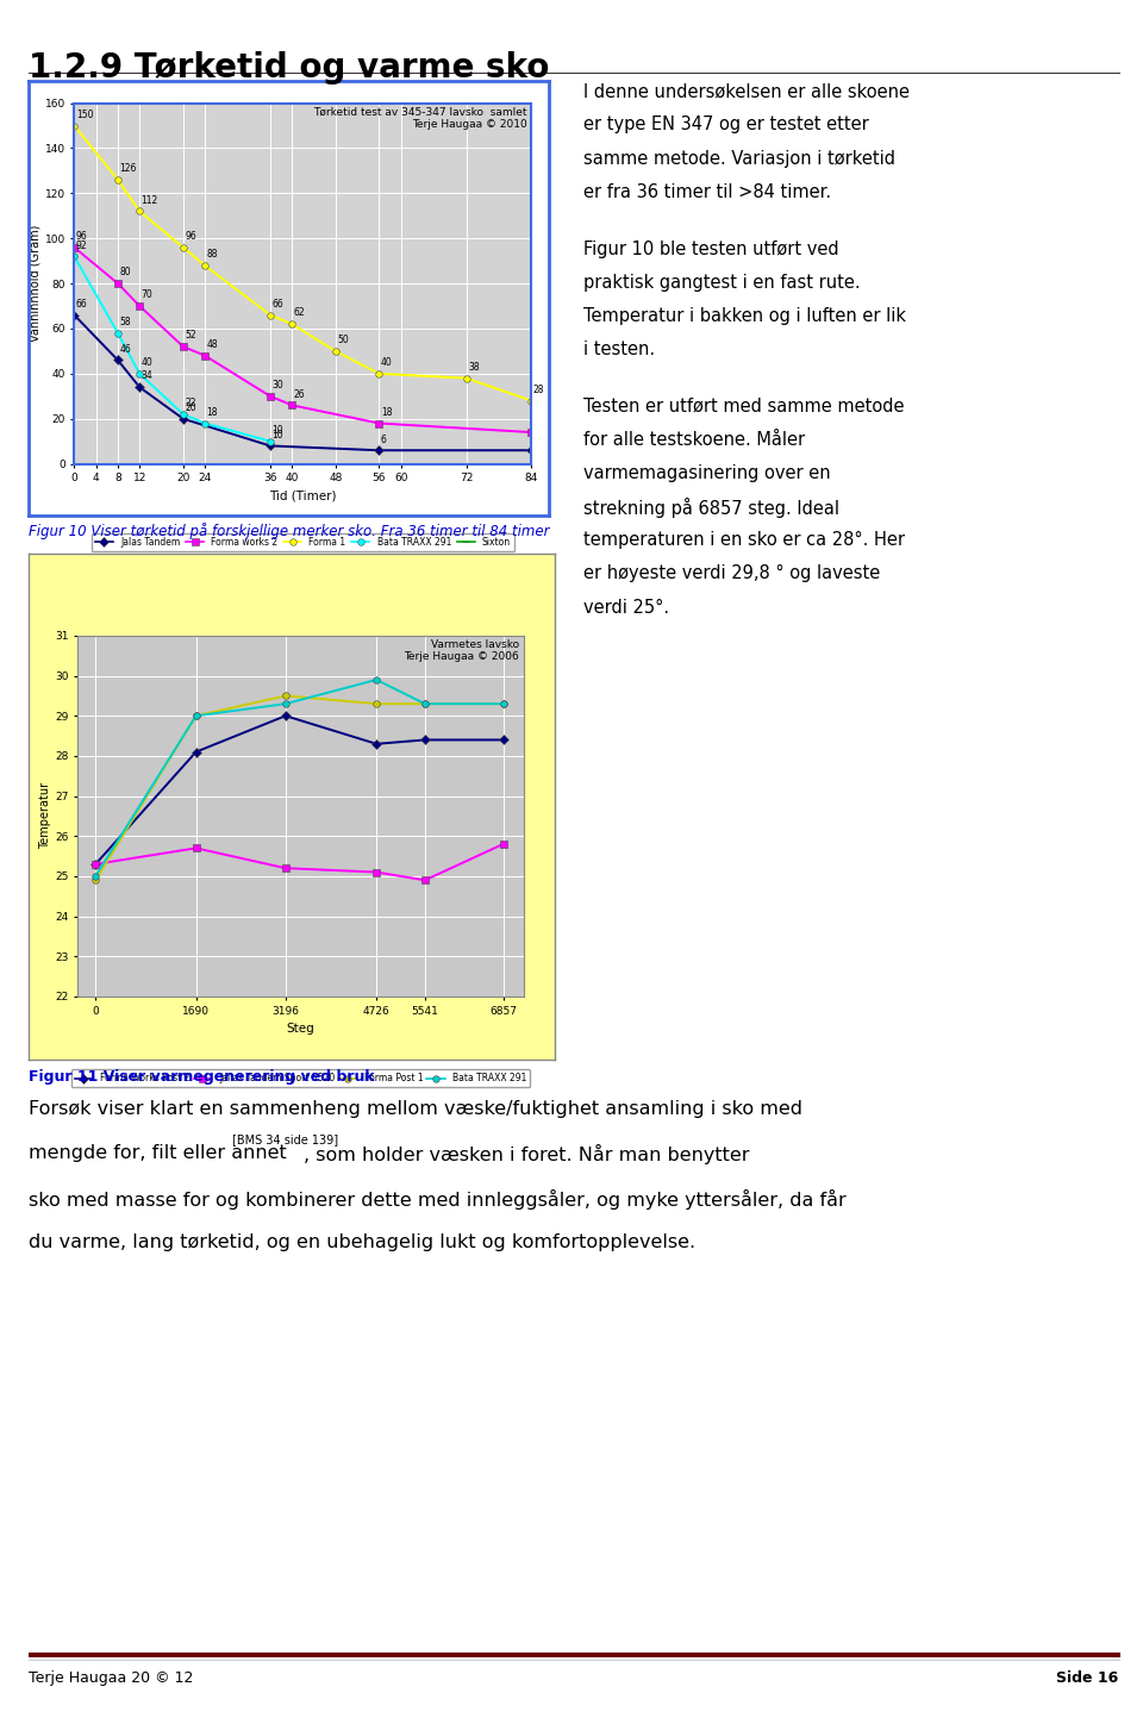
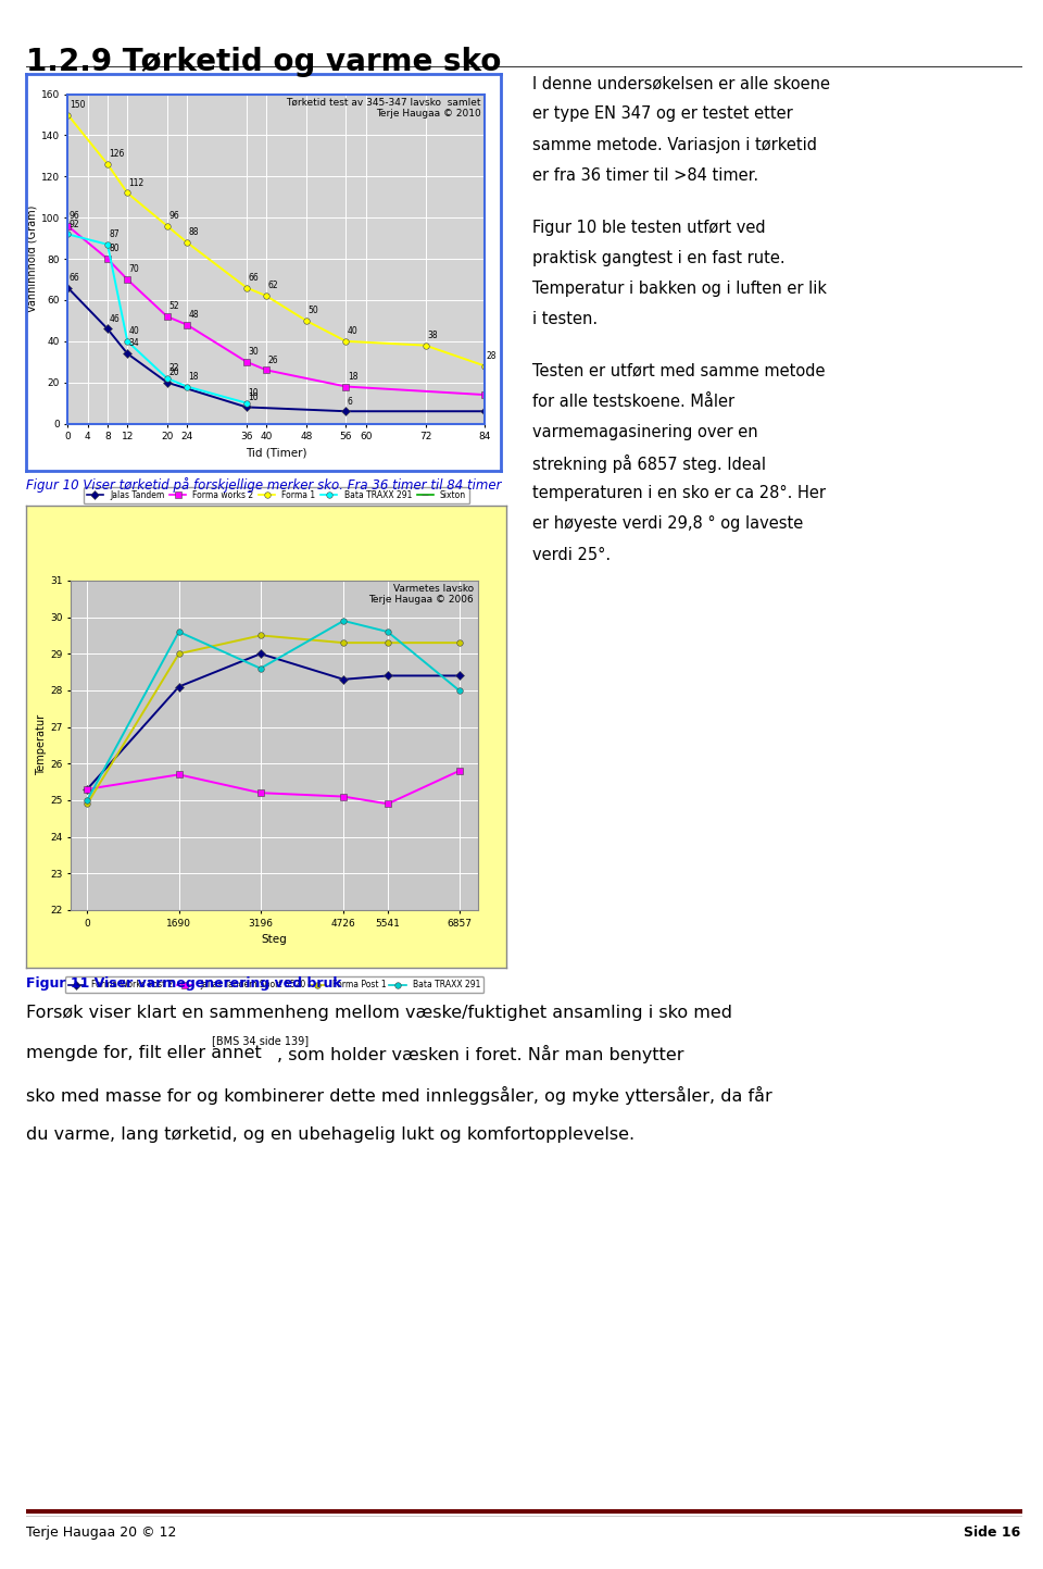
Bata TRAXX 291/8: 58 -> 87
Bata TRAXX 291/1690: 29.0 -> 29.6
Bata TRAXX 291/3196: 29.3 -> 28.6
Bata TRAXX 291/5541: 29.3 -> 29.6
Bata TRAXX 291/6857: 29.3 -> 28.0
